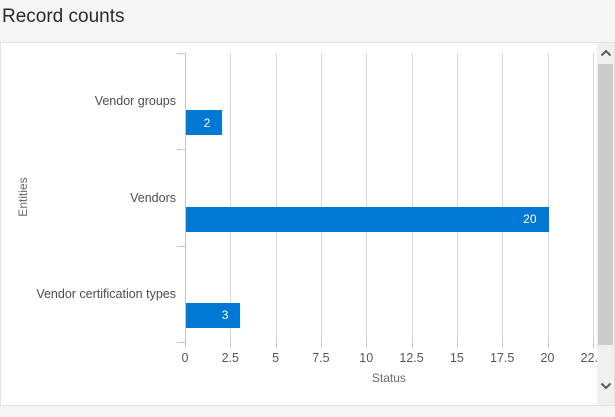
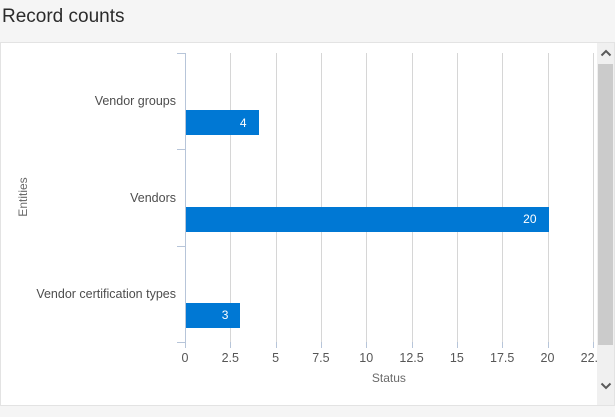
Vendor groups: 2 -> 4
